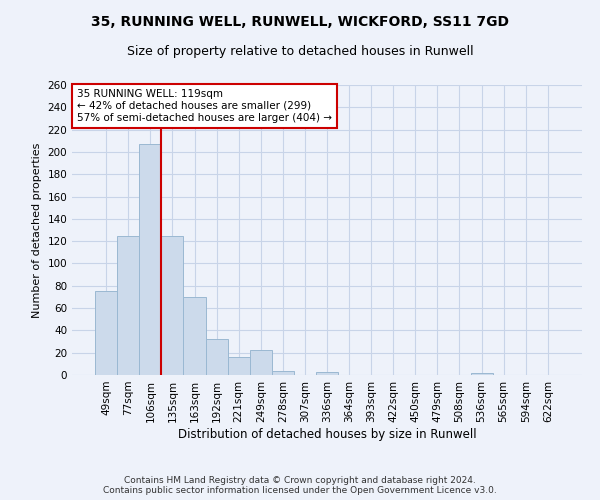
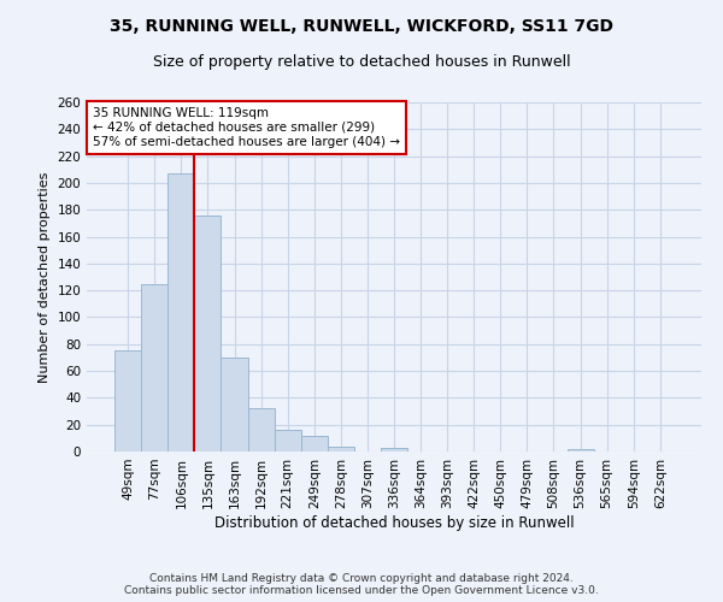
135sqm: 125 -> 176
249sqm: 22 -> 12
